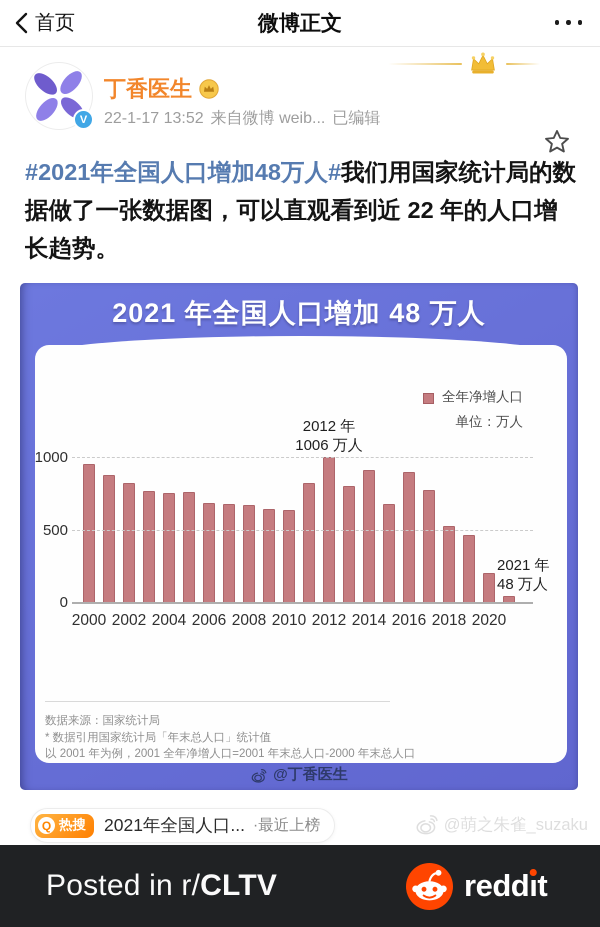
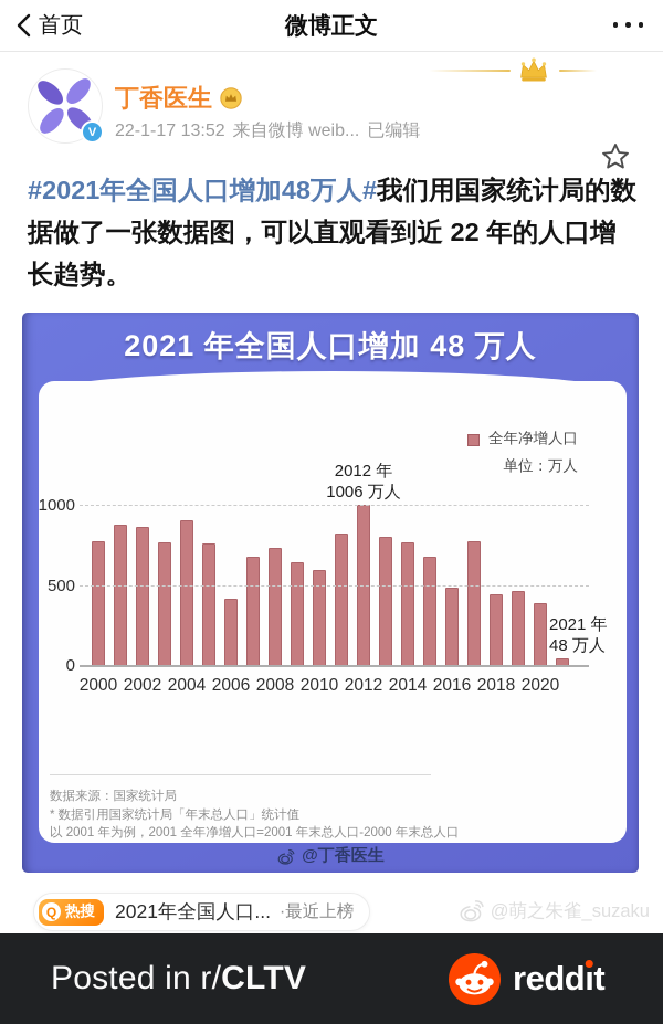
2000: 960 -> 780
2002: 830 -> 870
2004: 760 -> 910
2006: 690 -> 420
2008: 670 -> 740
2010: 640 -> 600
2014: 920 -> 770
2016: 910 -> 490
2018: 530 -> 450
2020: 200 -> 390
